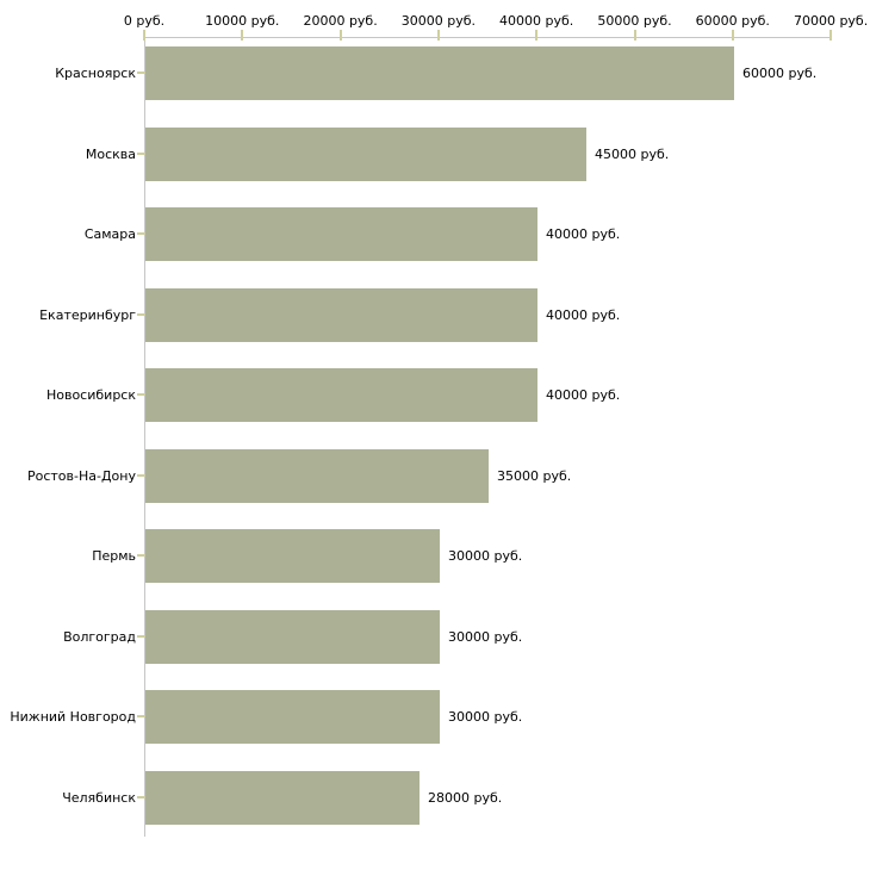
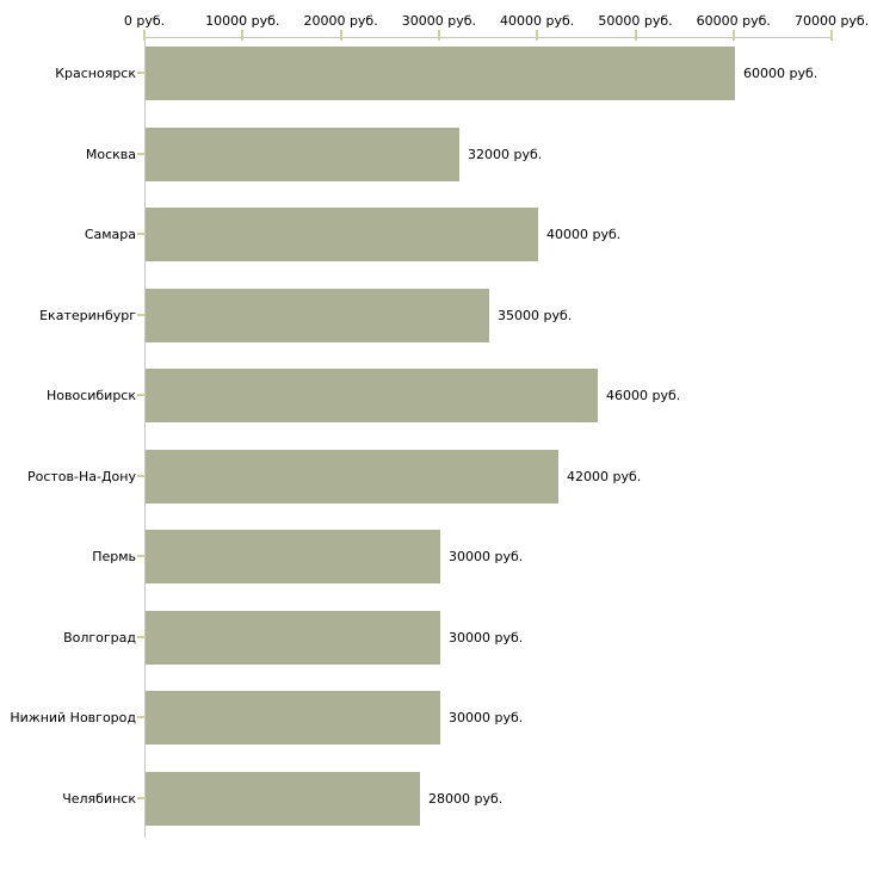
Москва: 45000 -> 32000
Екатеринбург: 40000 -> 35000
Новосибирск: 40000 -> 46000
Ростов-На-Дону: 35000 -> 42000
